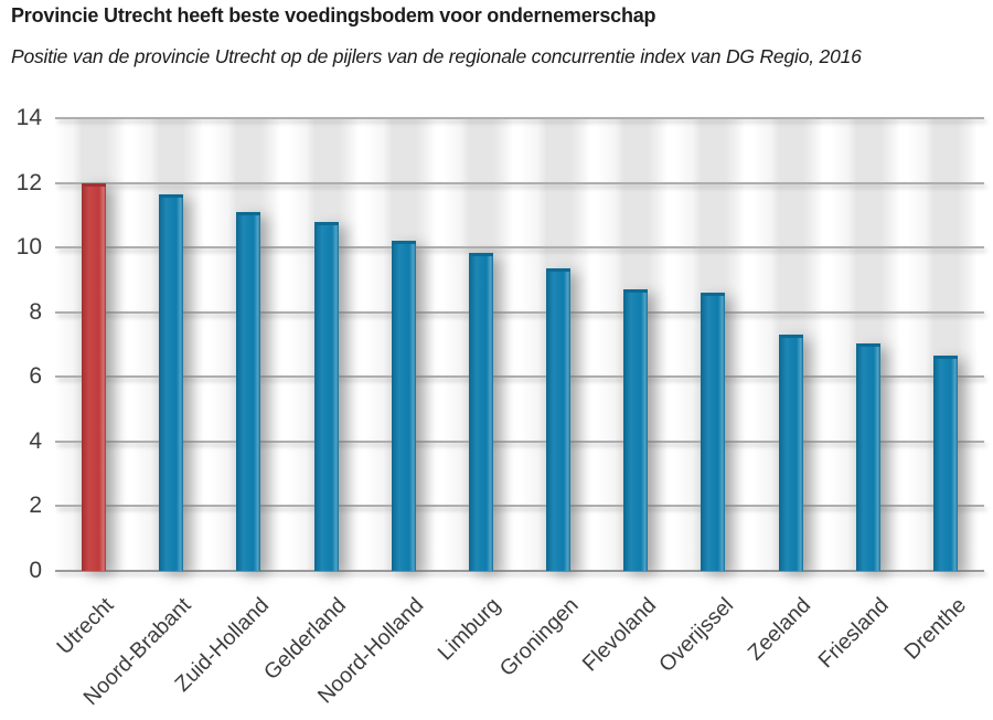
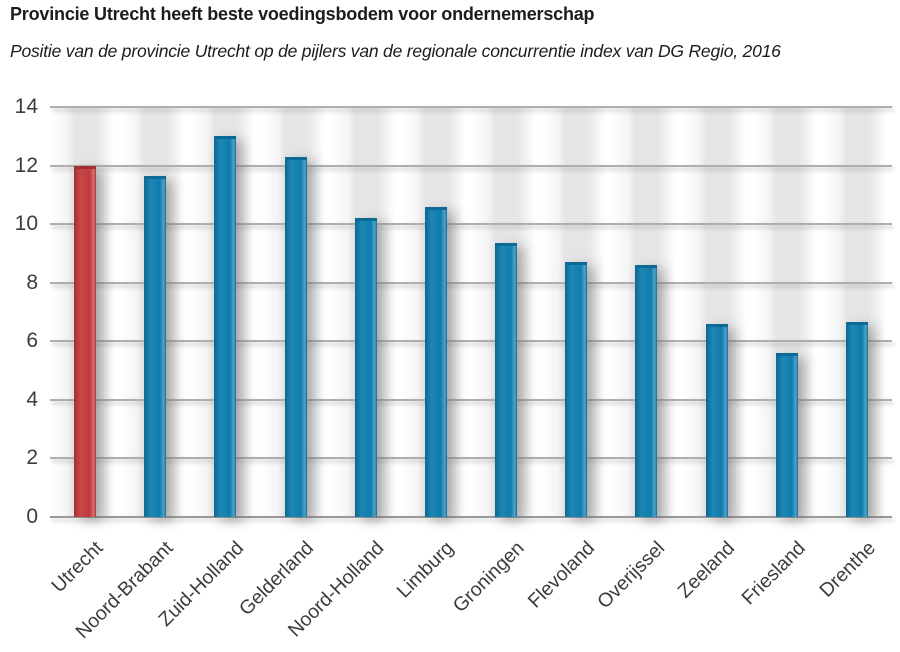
Zuid-Holland: 11.1 -> 13.0
Gelderland: 10.8 -> 12.3
Limburg: 9.8 -> 10.6
Zeeland: 7.3 -> 6.6
Friesland: 7.0 -> 5.6
